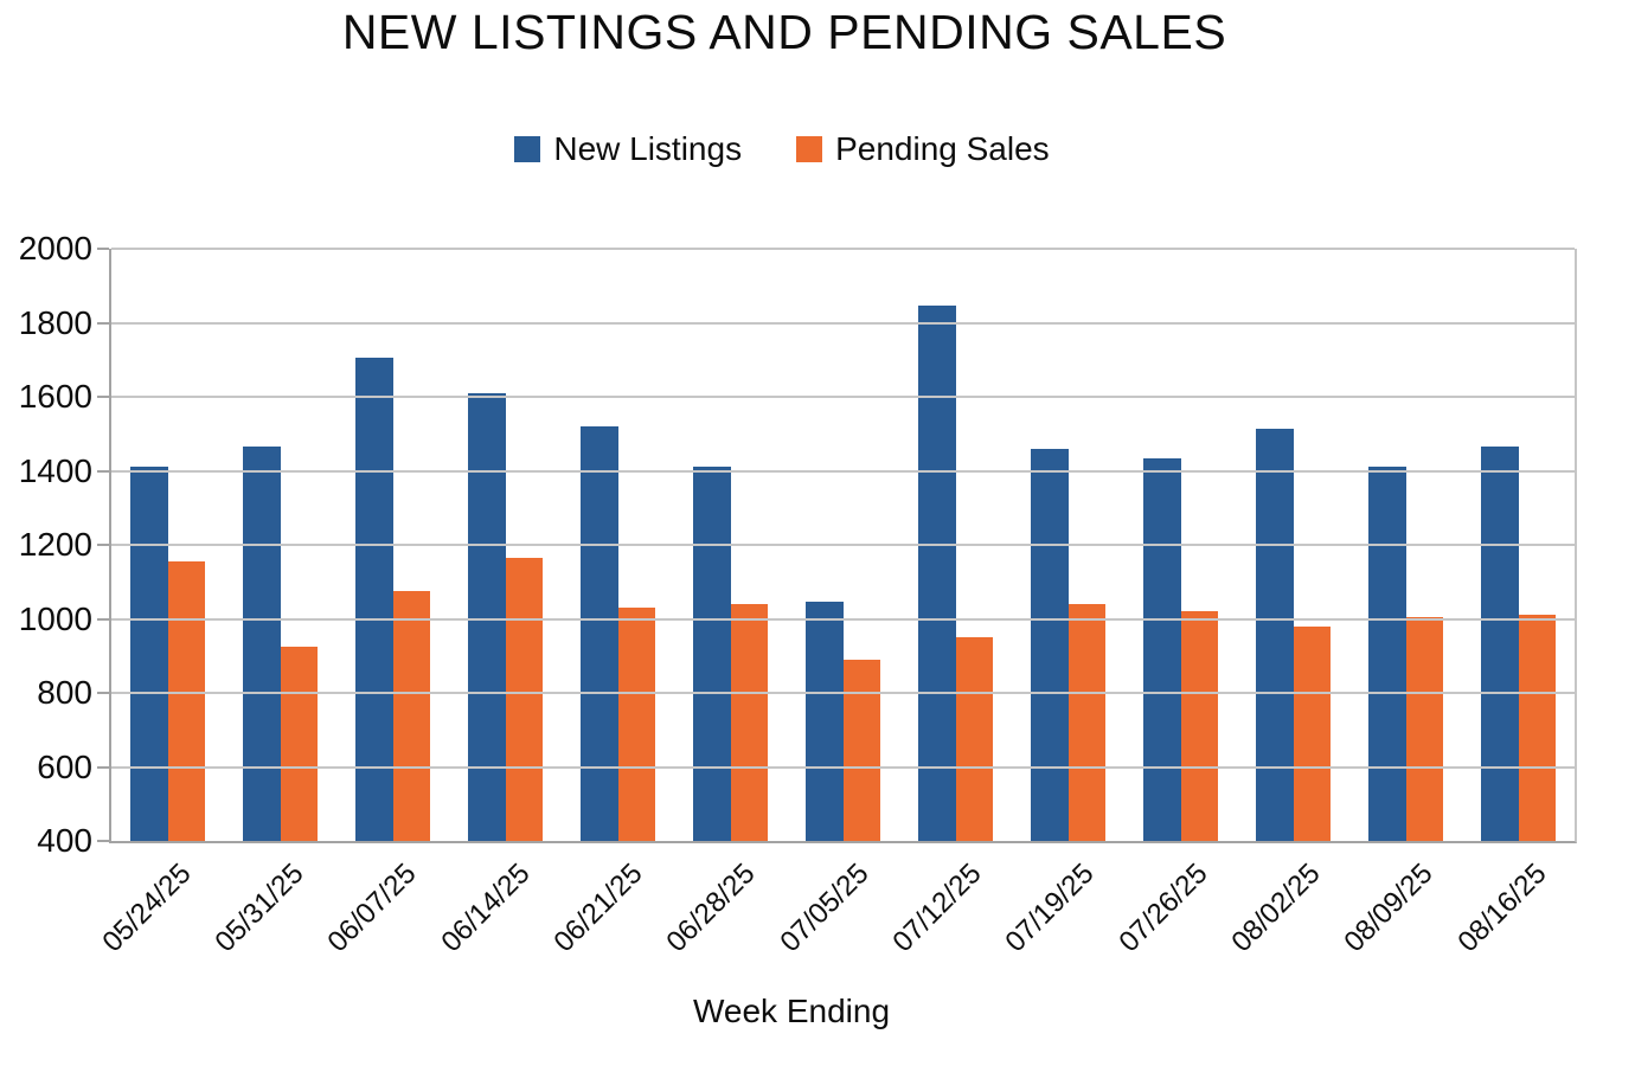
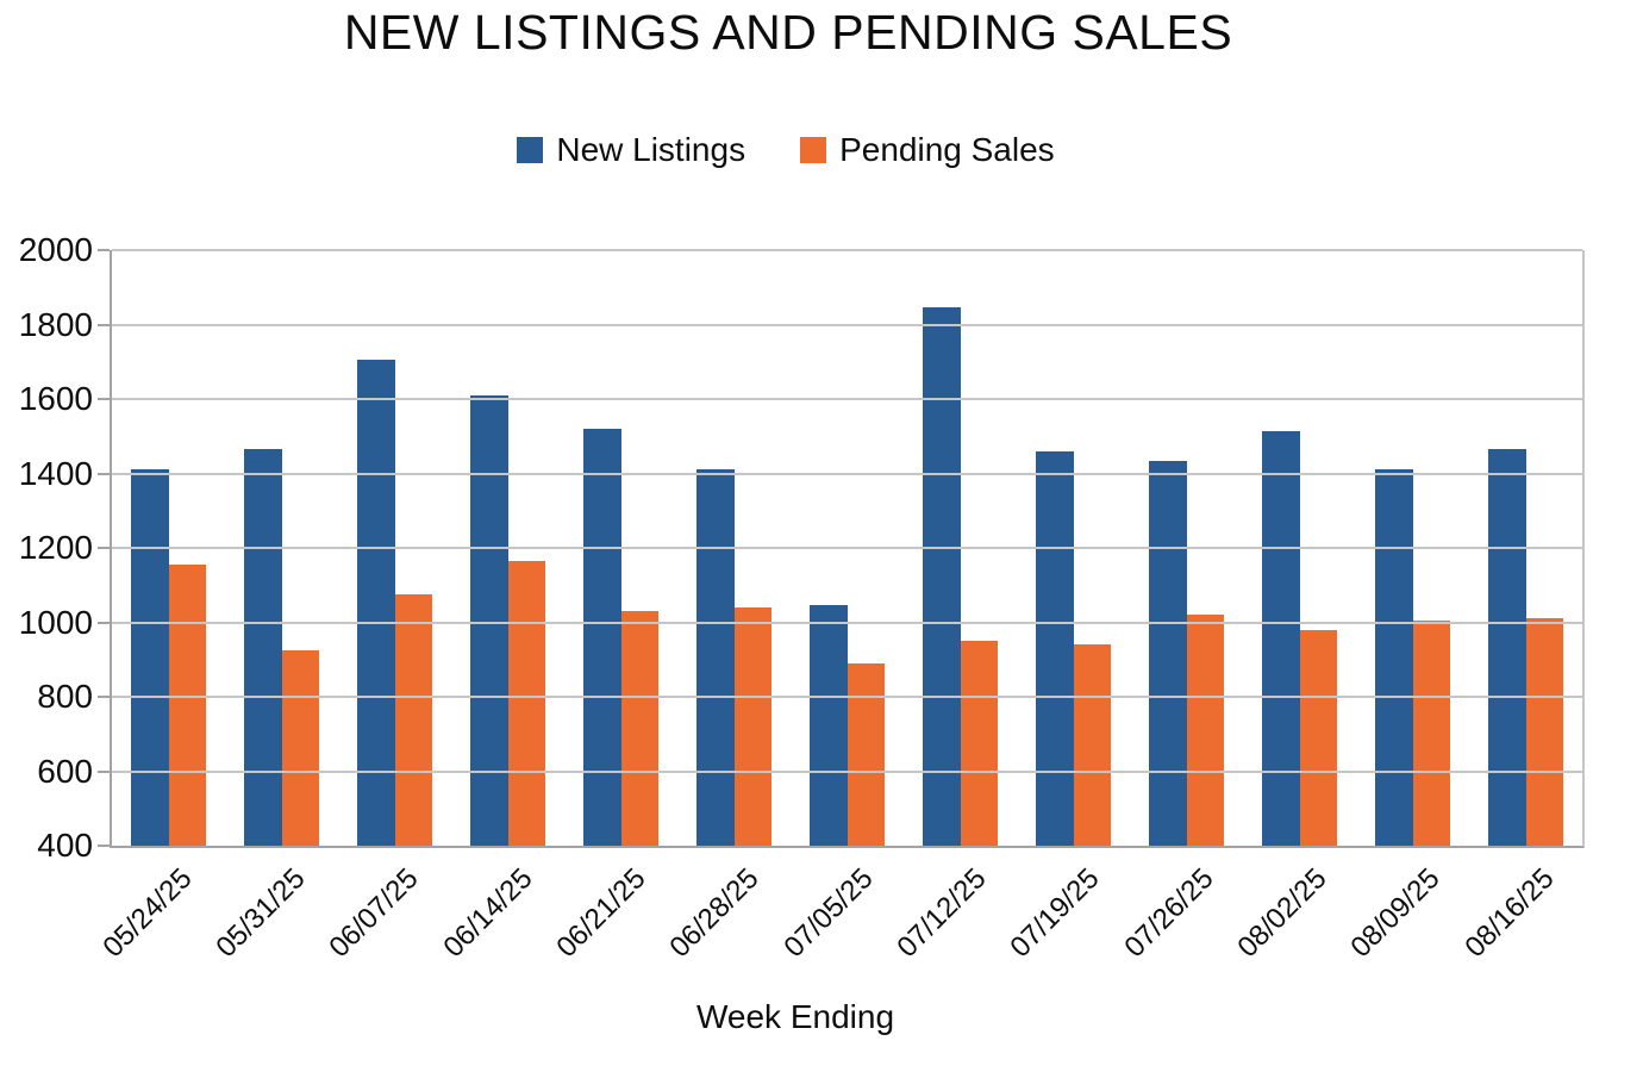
Pending Sales/07/19/25: 1040 -> 940
